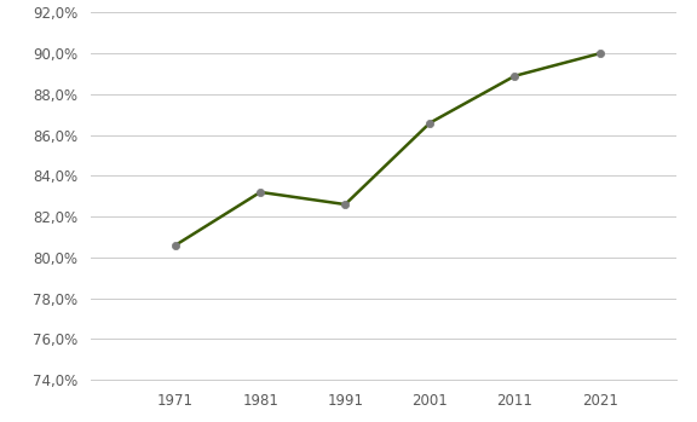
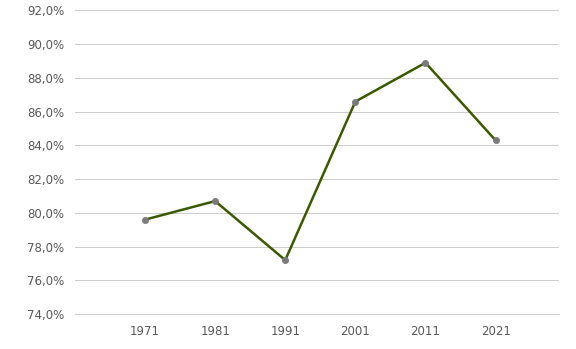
1971: 80,6% -> 79,6%
1981: 83,2% -> 80,7%
1991: 82,6% -> 77,2%
2021: 90,0% -> 84,3%
